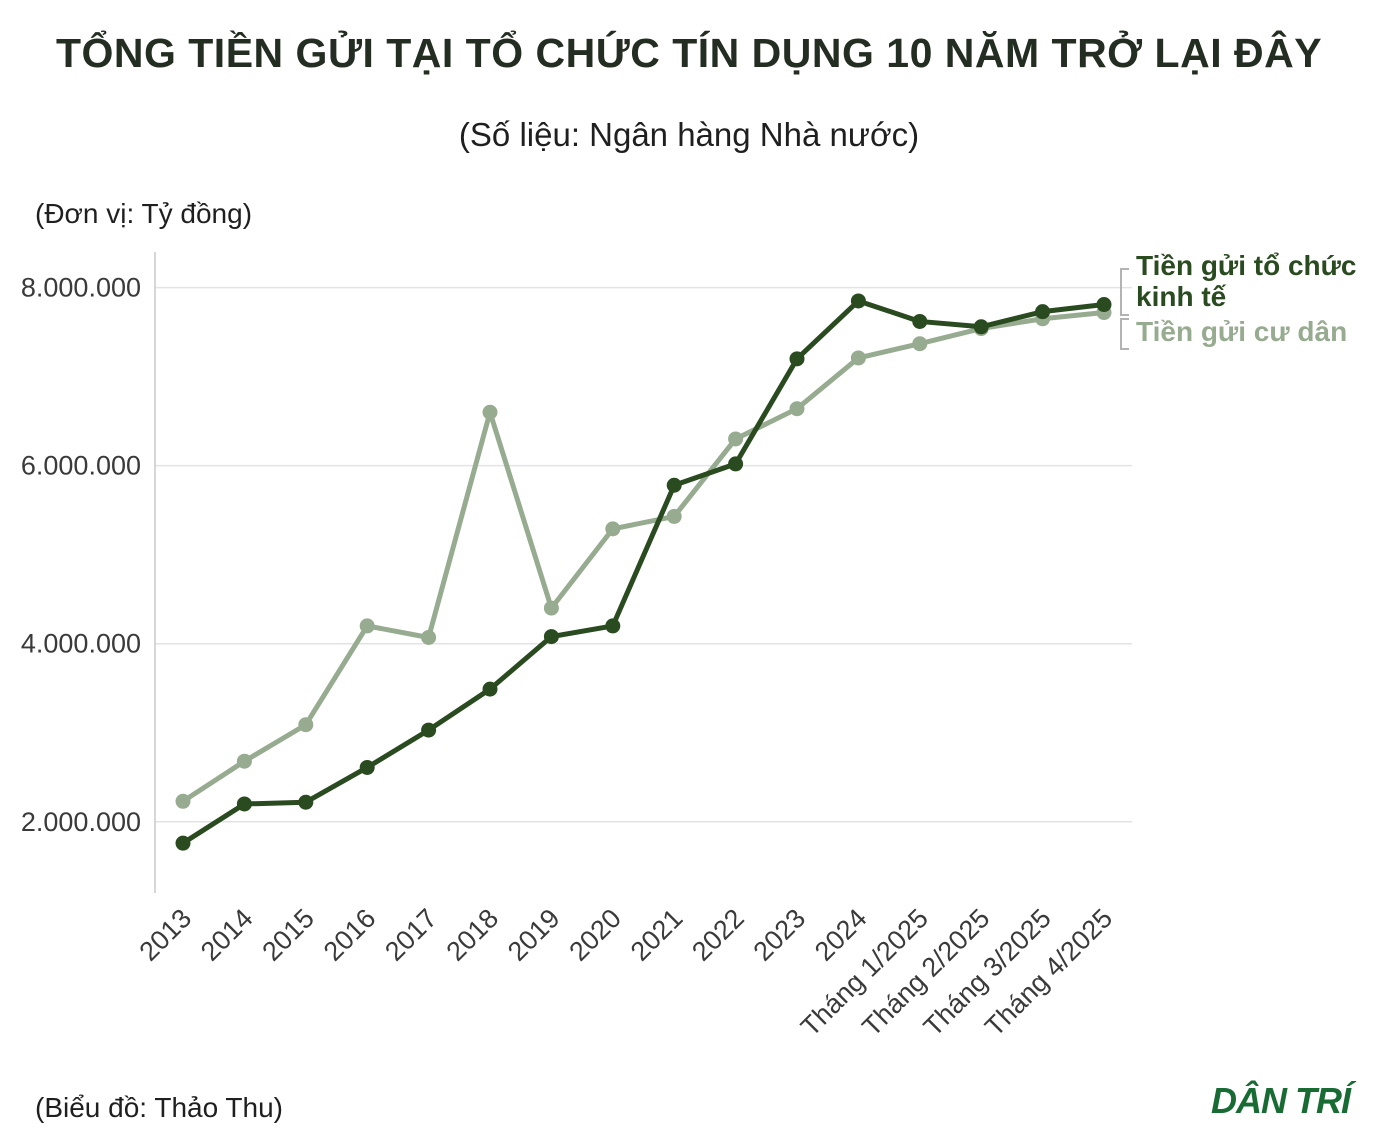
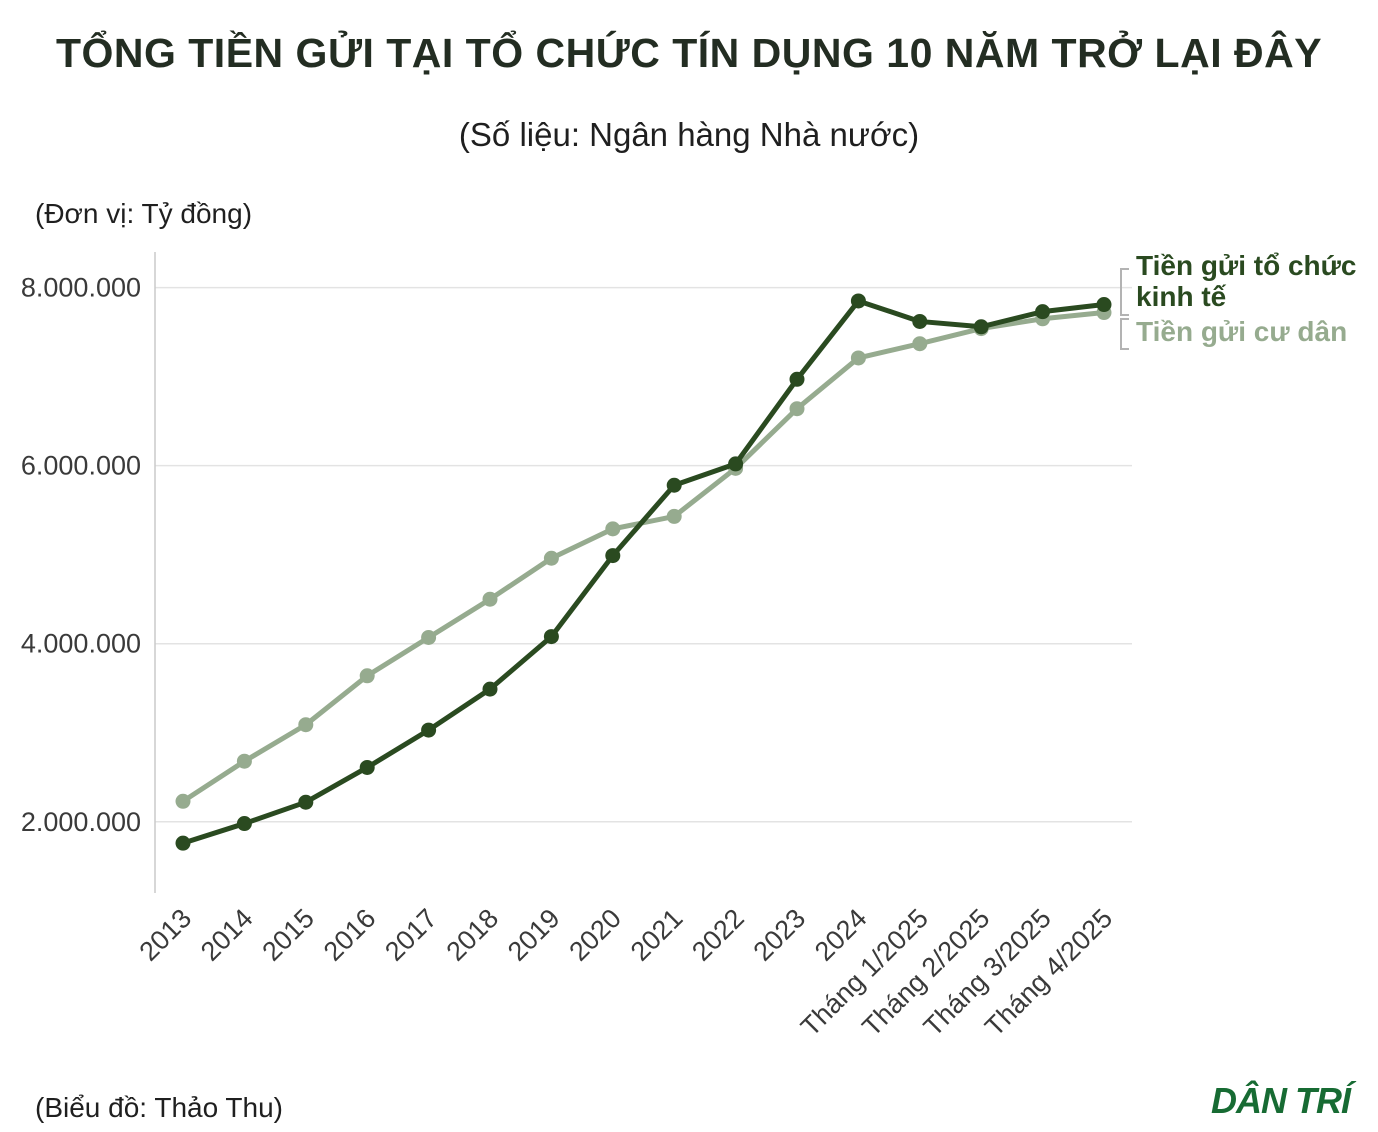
Tiền gửi tổ chức kinh tế/2014: 2200000 -> 2000000
Tiền gửi cư dân/2016: 4200000 -> 3600000
Tiền gửi cư dân/2018: 6600000 -> 4500000
Tiền gửi cư dân/2019: 4400000 -> 5000000
Tiền gửi tổ chức kinh tế/2020: 4200000 -> 5000000
Tiền gửi cư dân/2022: 6300000 -> 6000000
Tiền gửi tổ chức kinh tế/2023: 7200000 -> 7000000
